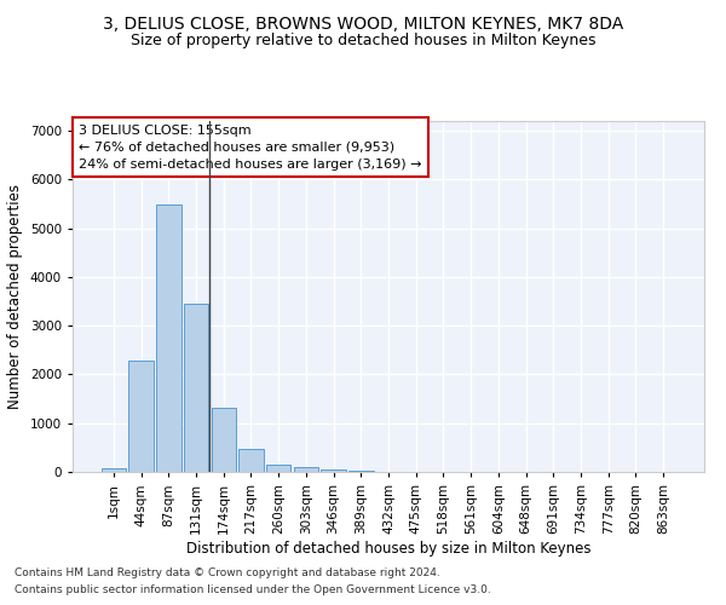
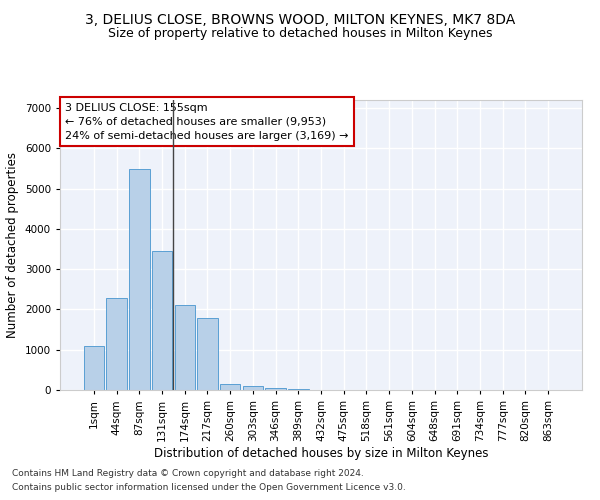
1sqm: 80 -> 1100
174sqm: 1320 -> 2100
217sqm: 470 -> 1800
